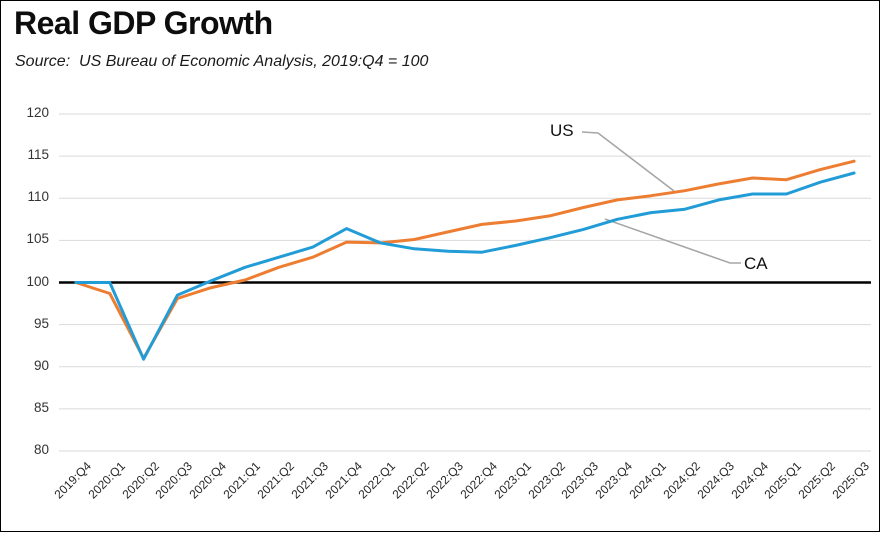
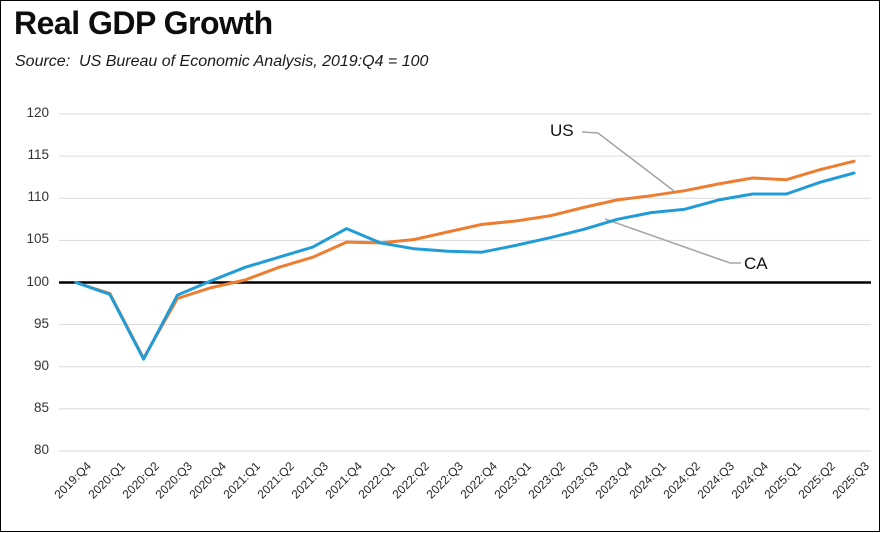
CA/2020:Q1: 100 -> 99
